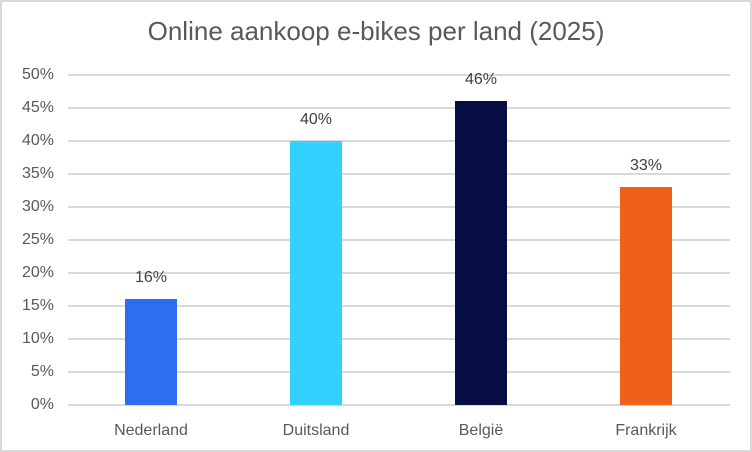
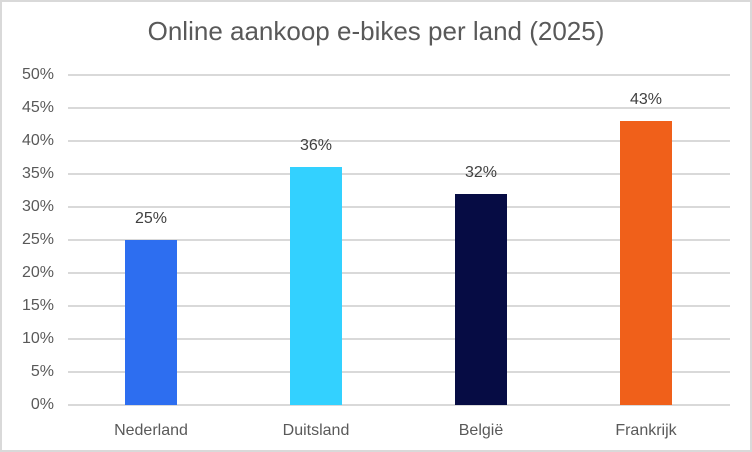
Nederland: 16% -> 25%
Duitsland: 40% -> 36%
België: 46% -> 32%
Frankrijk: 33% -> 43%
